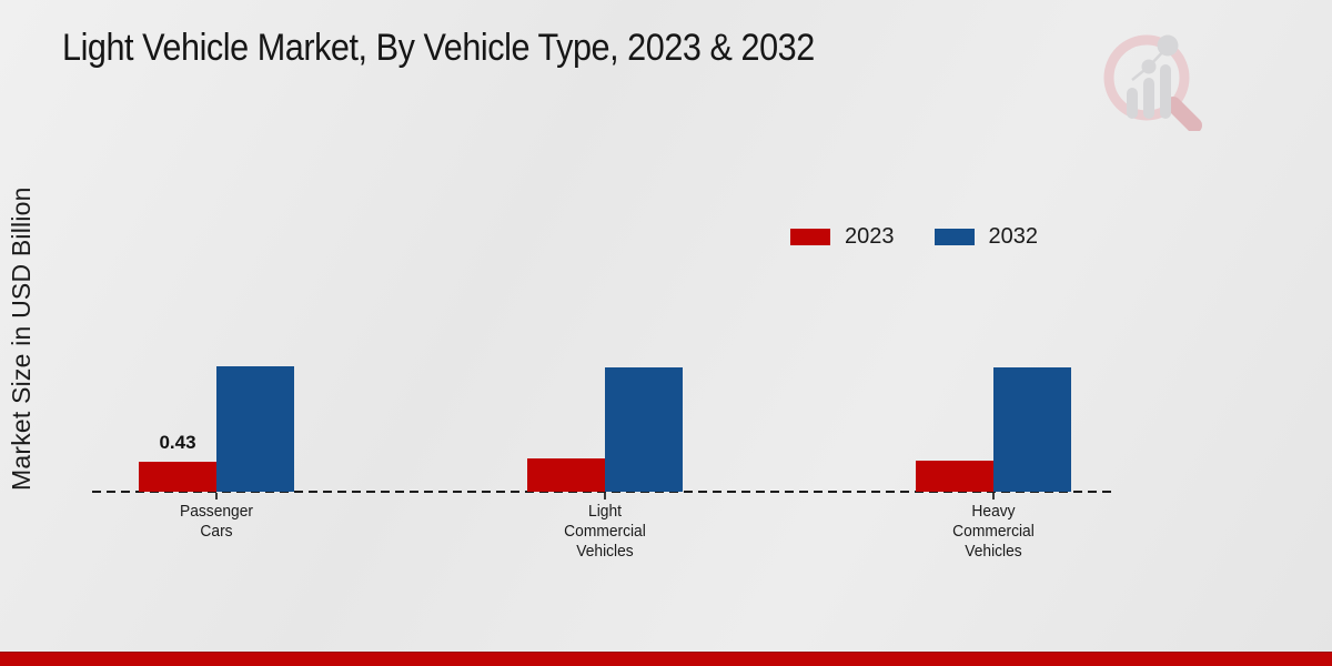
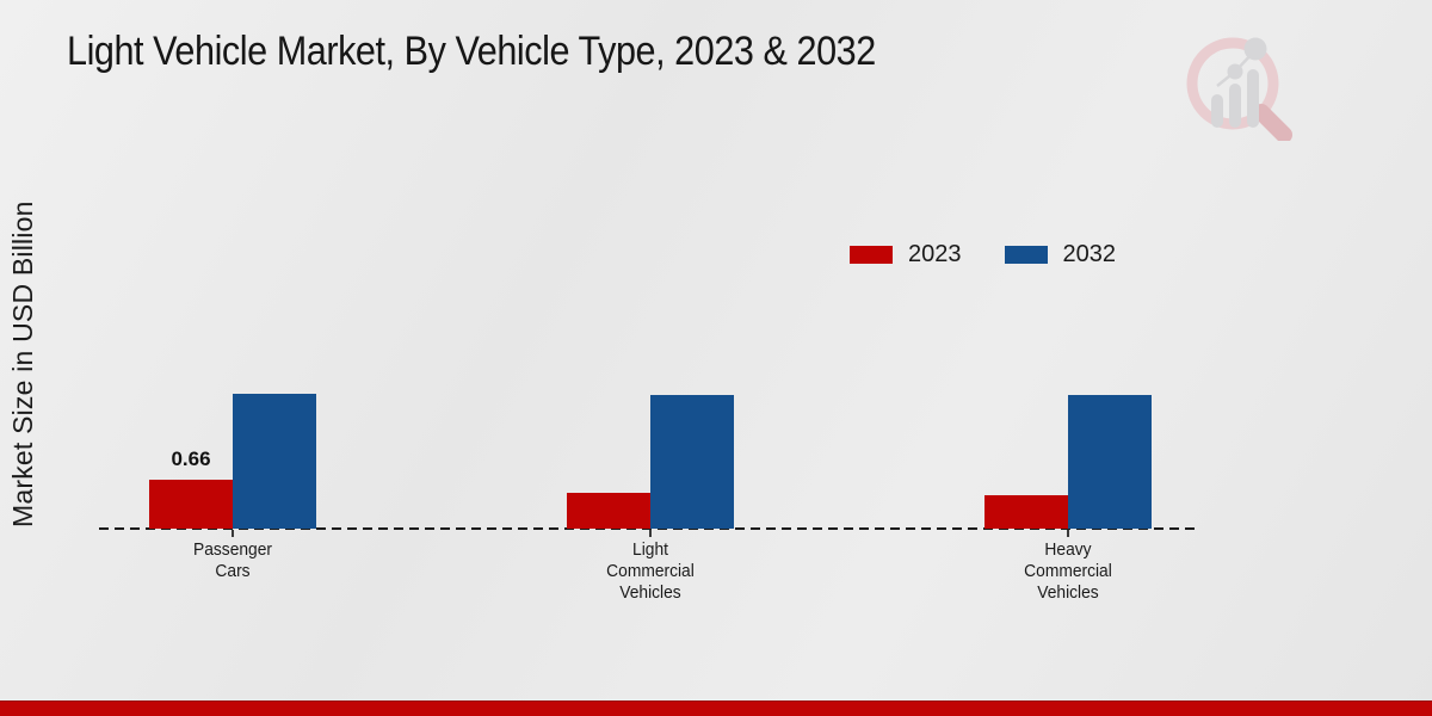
2023/Passenger Cars: 0.43 -> 0.66
